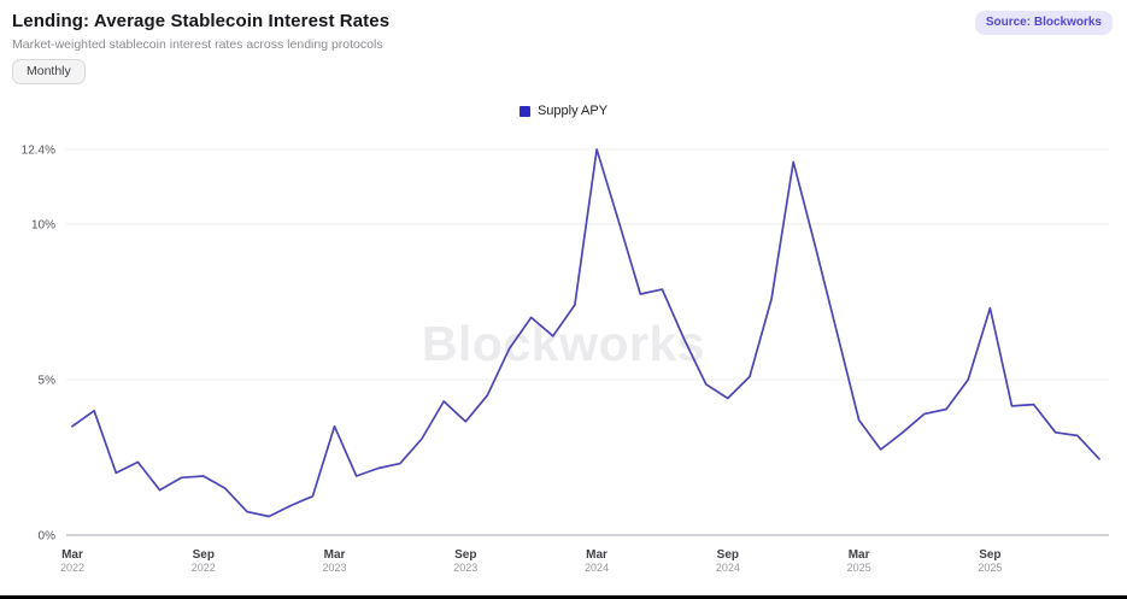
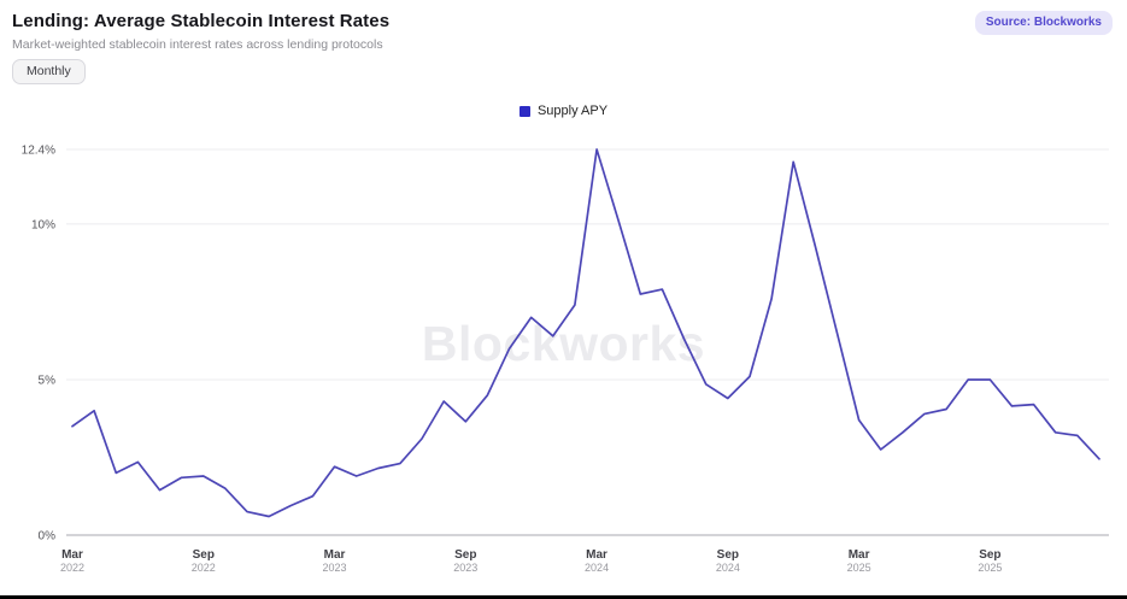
Mar 2023: 3.5% -> 2.2%
Sep 2025: 7.3% -> 5.0%
